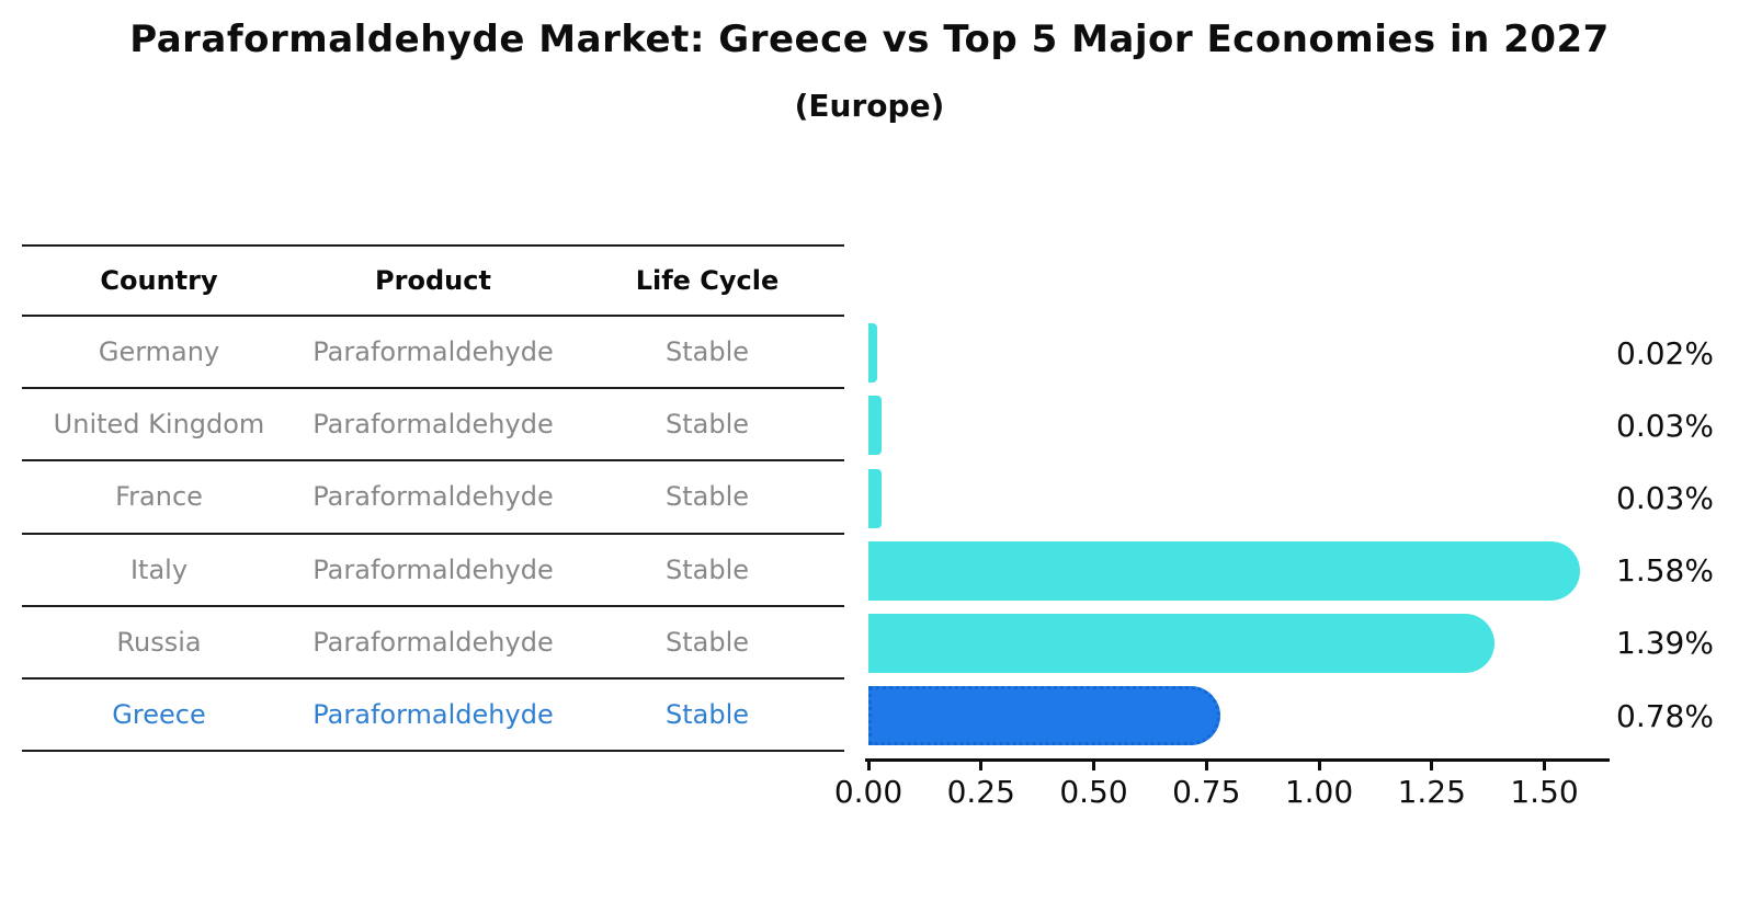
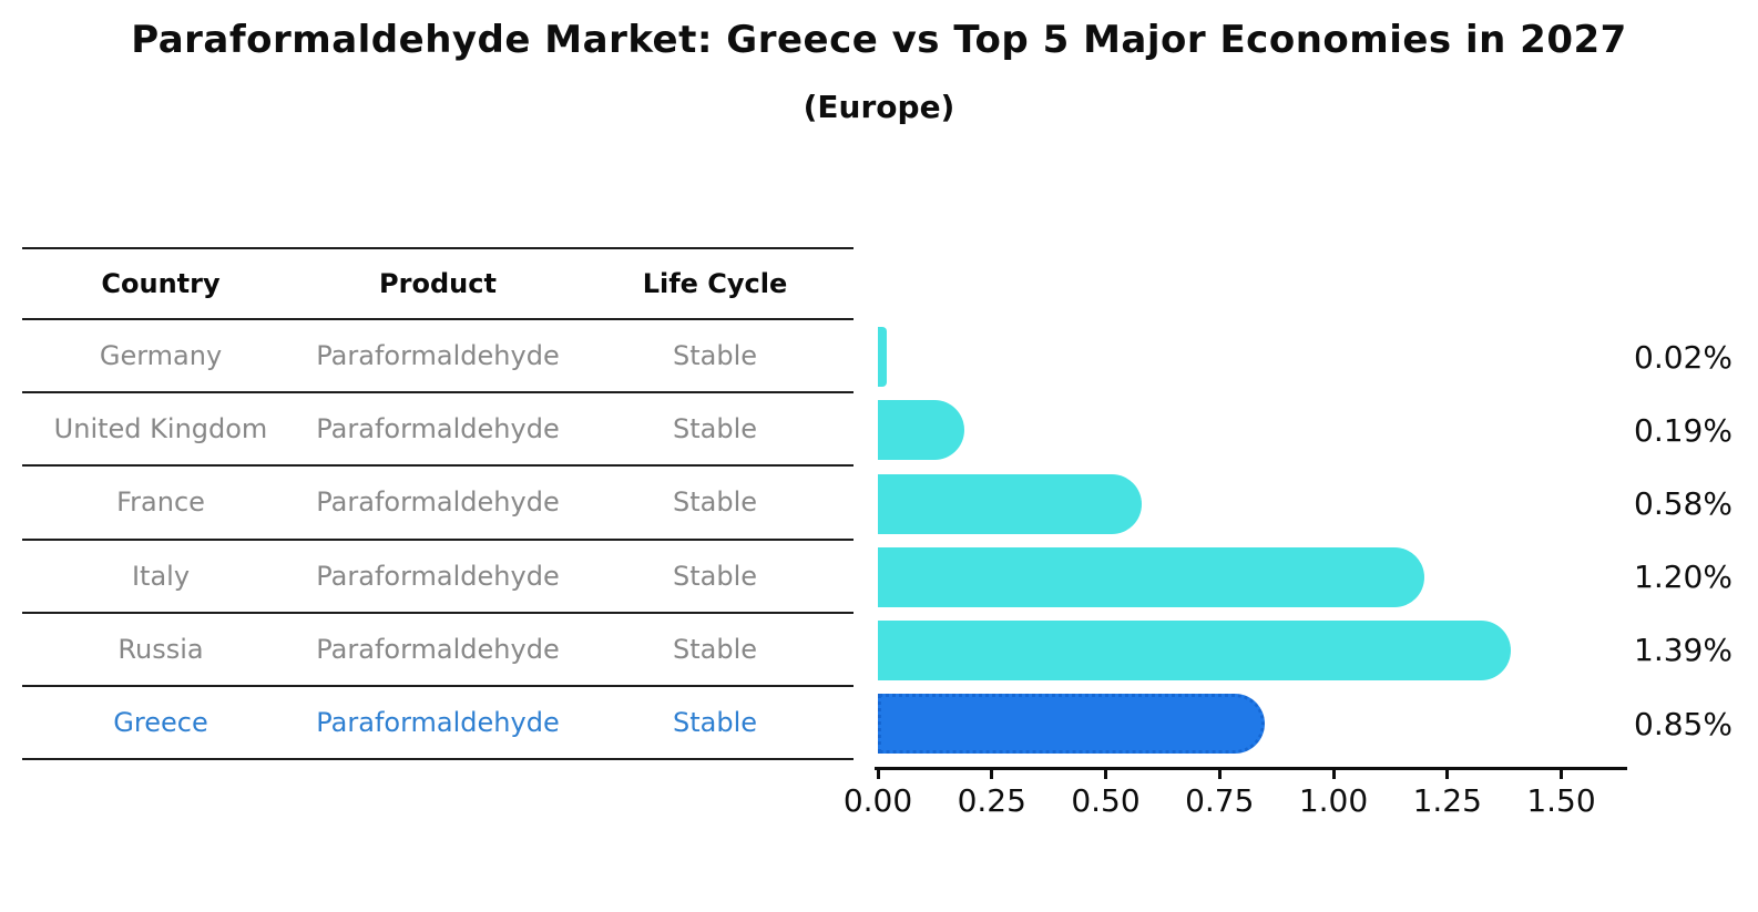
United Kingdom: 0.03% -> 0.19%
France: 0.03% -> 0.58%
Italy: 1.58% -> 1.20%
Greece: 0.78% -> 0.85%
